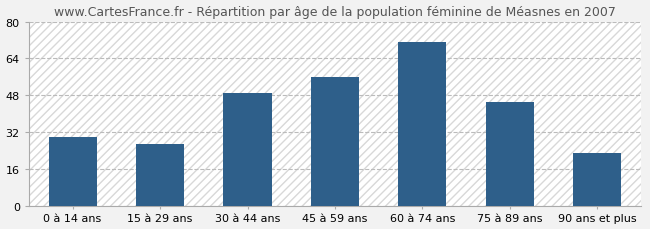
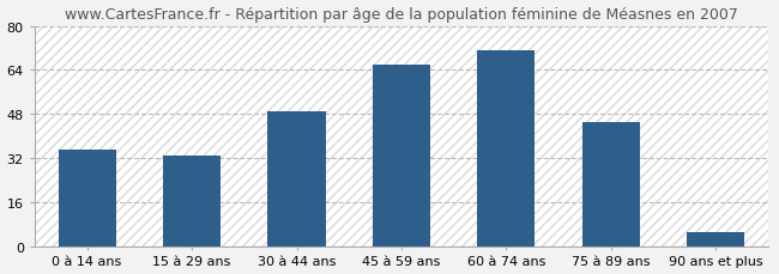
0 à 14 ans: 30 -> 35
15 à 29 ans: 27 -> 33
45 à 59 ans: 56 -> 66
90 ans et plus: 23 -> 5
